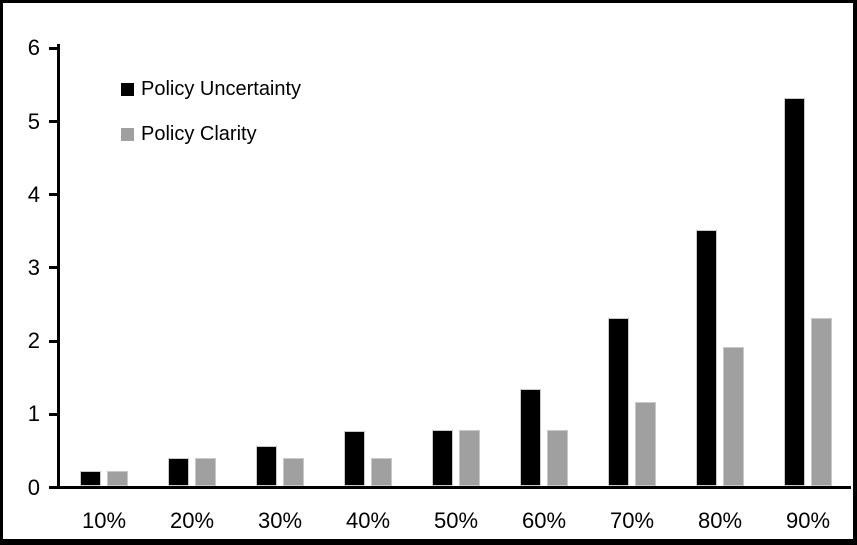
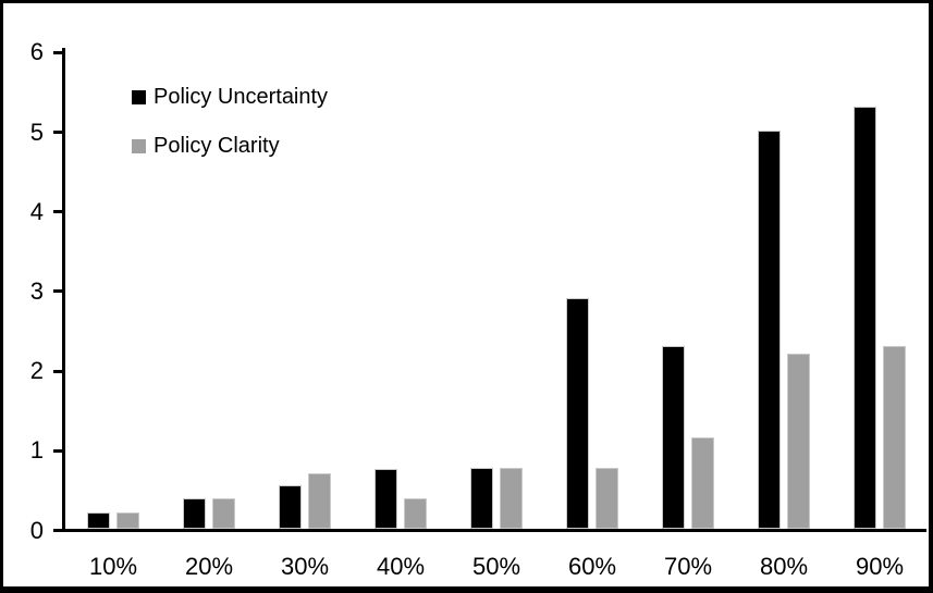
Policy Clarity/30%: 0.4 -> 0.7
Policy Uncertainty/60%: 1.3 -> 2.9
Policy Uncertainty/80%: 3.5 -> 5.0
Policy Clarity/80%: 1.9 -> 2.2
